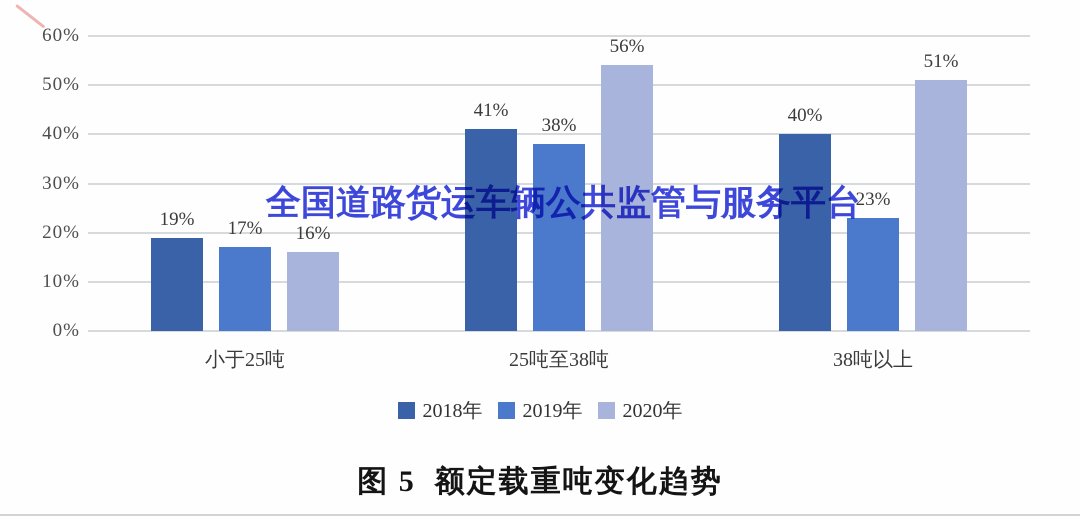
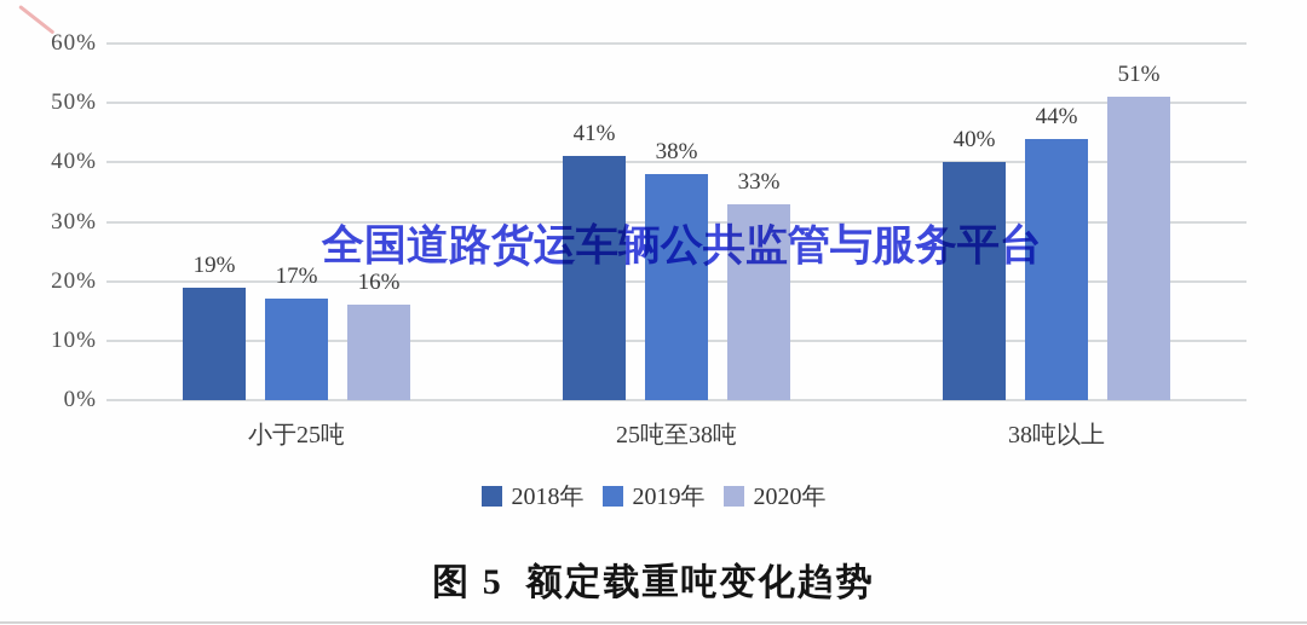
2020年/25吨至38吨: 56% -> 33%
2019年/38吨以上: 23% -> 44%
